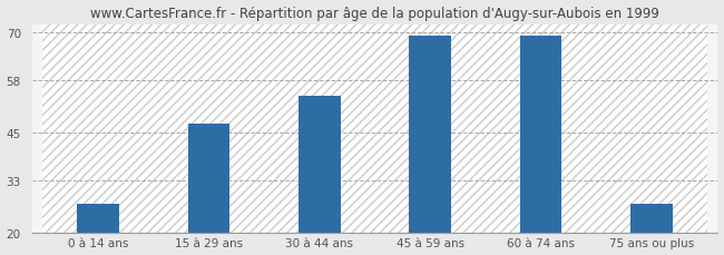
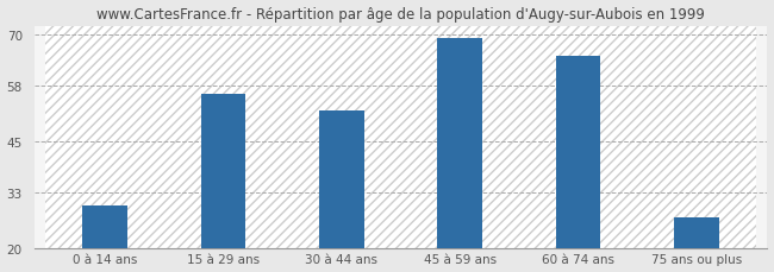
0 à 14 ans: 27 -> 30
15 à 29 ans: 47 -> 56
30 à 44 ans: 54 -> 52
60 à 74 ans: 69 -> 65
